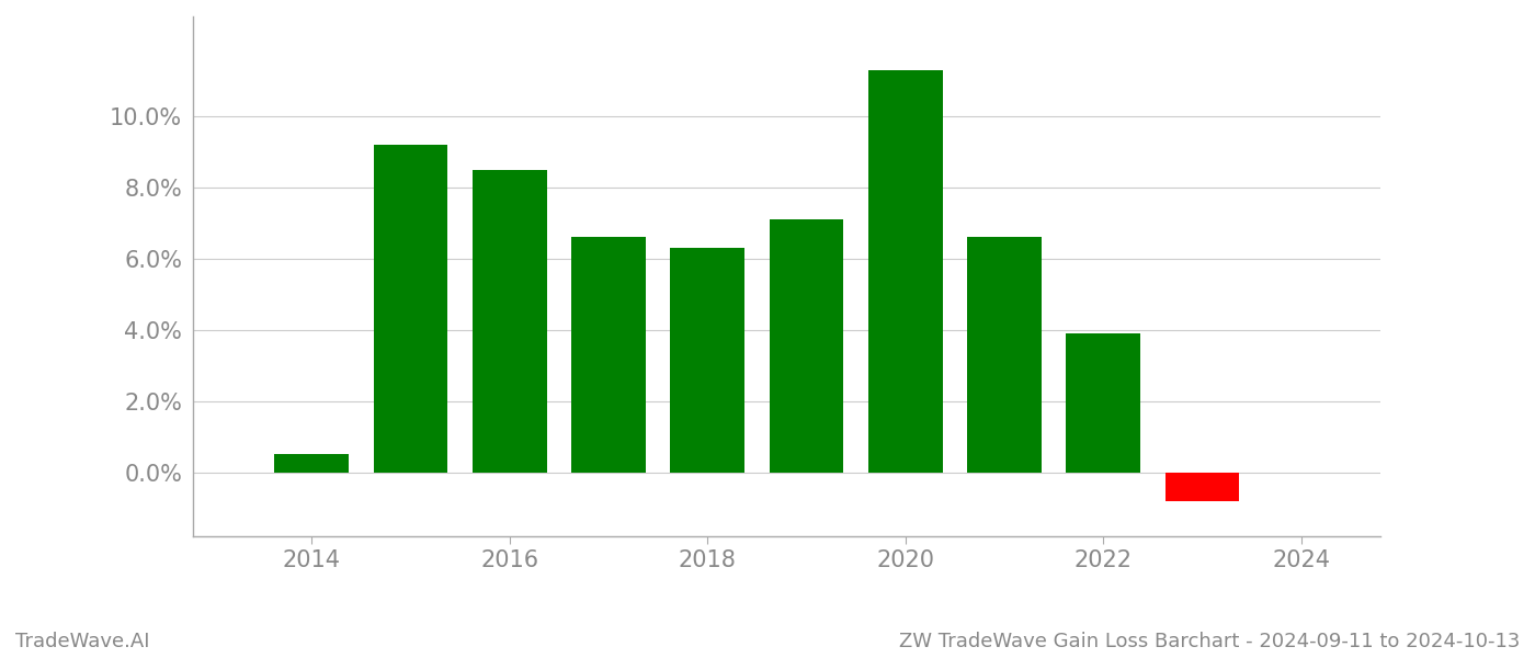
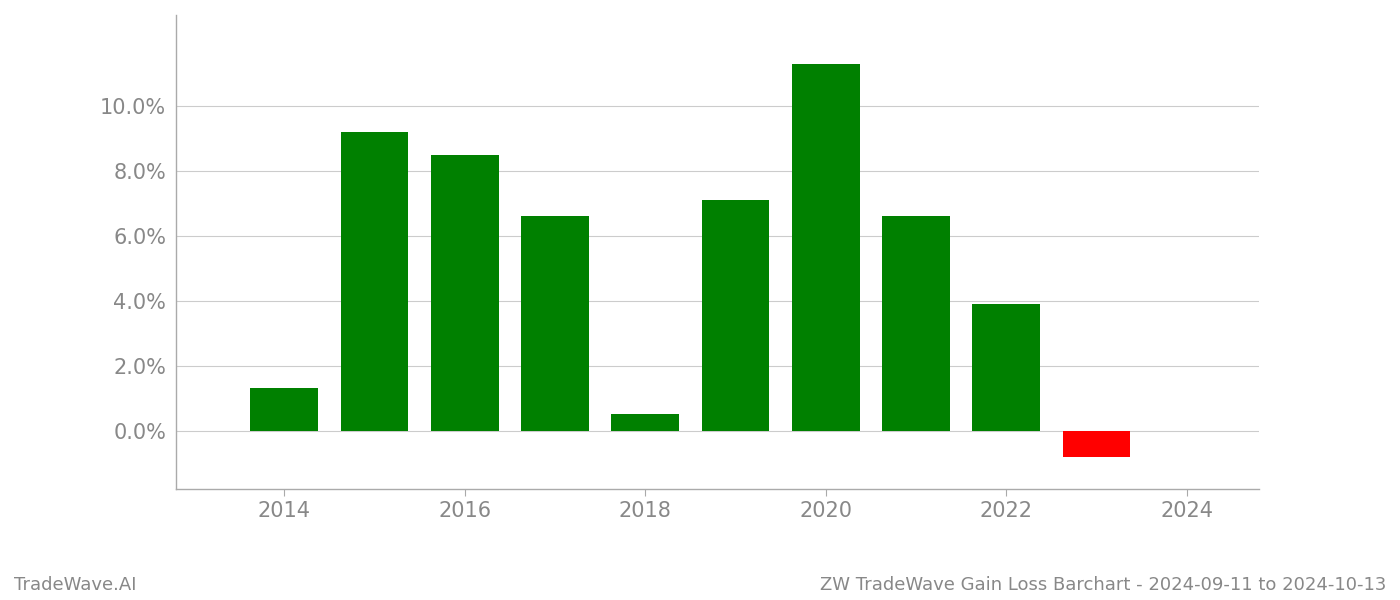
2014: 0.5% -> 1.3%
2018: 6.3% -> 0.5%
